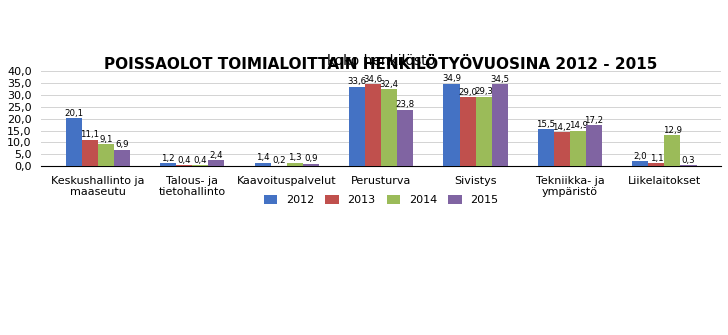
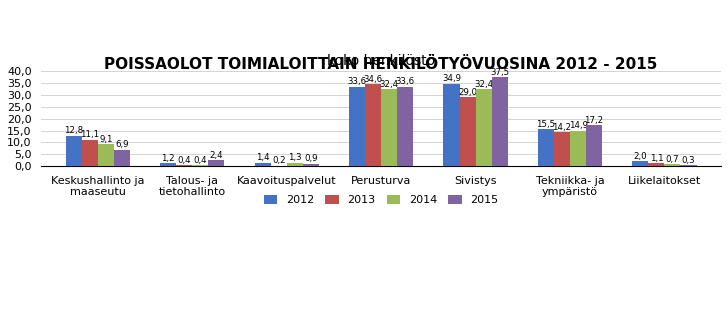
2012/Keskushallinto ja maaseutu: 20,1 -> 12,8
2015/Perusturva: 23,8 -> 33,6
2014/Sivistys: 29,3 -> 32,4
2015/Sivistys: 34,5 -> 37,5
2014/Liikelaitokset: 12,9 -> 0,7
